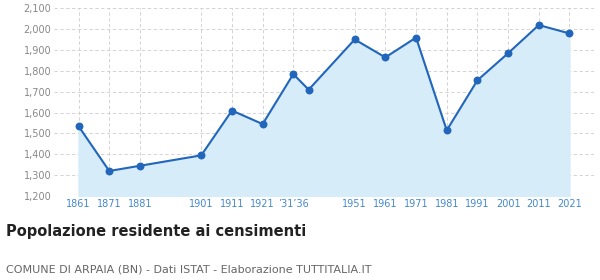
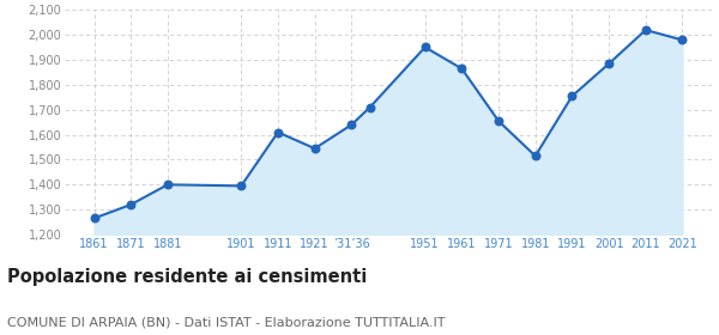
1861: 1,535 -> 1,265
1881: 1,345 -> 1,400
’31’36: 1,785 -> 1,640
1971: 1,960 -> 1,655
